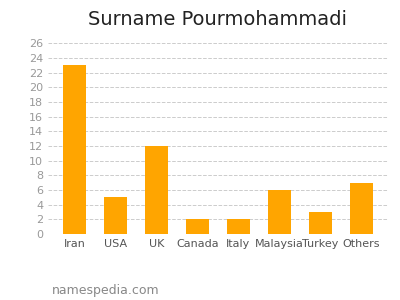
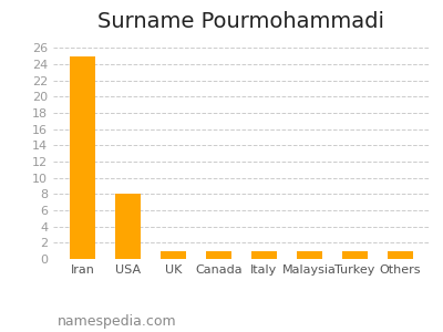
Iran: 23 -> 25
USA: 5 -> 8
UK: 12 -> 1
Canada: 2 -> 1
Italy: 2 -> 1
Malaysia: 6 -> 1
Turkey: 3 -> 1
Others: 7 -> 1
